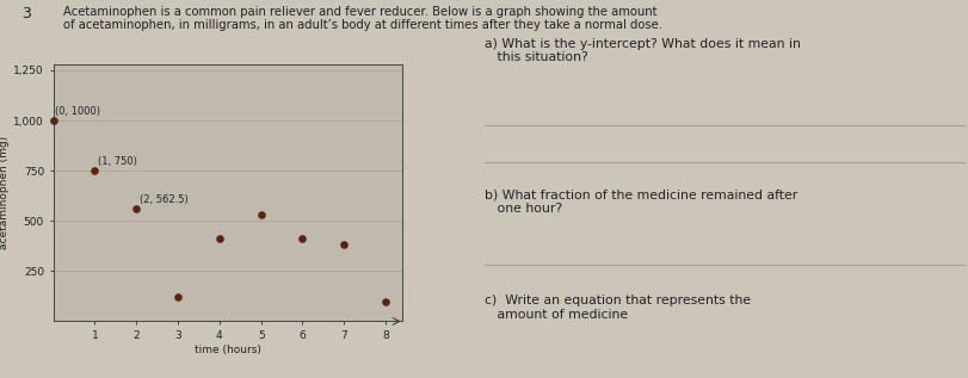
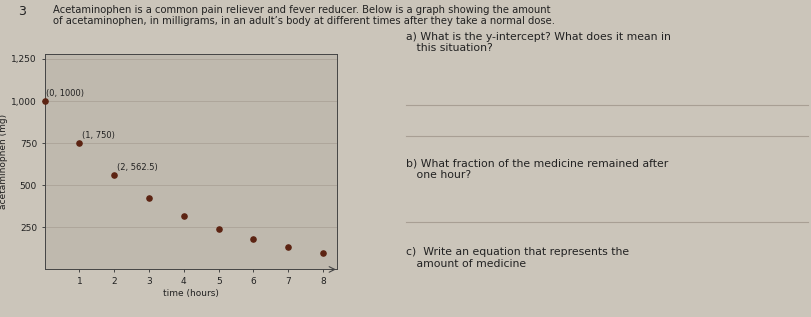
3: 120 -> 420
4: 410 -> 320
5: 530 -> 240
6: 410 -> 180
7: 380 -> 130
